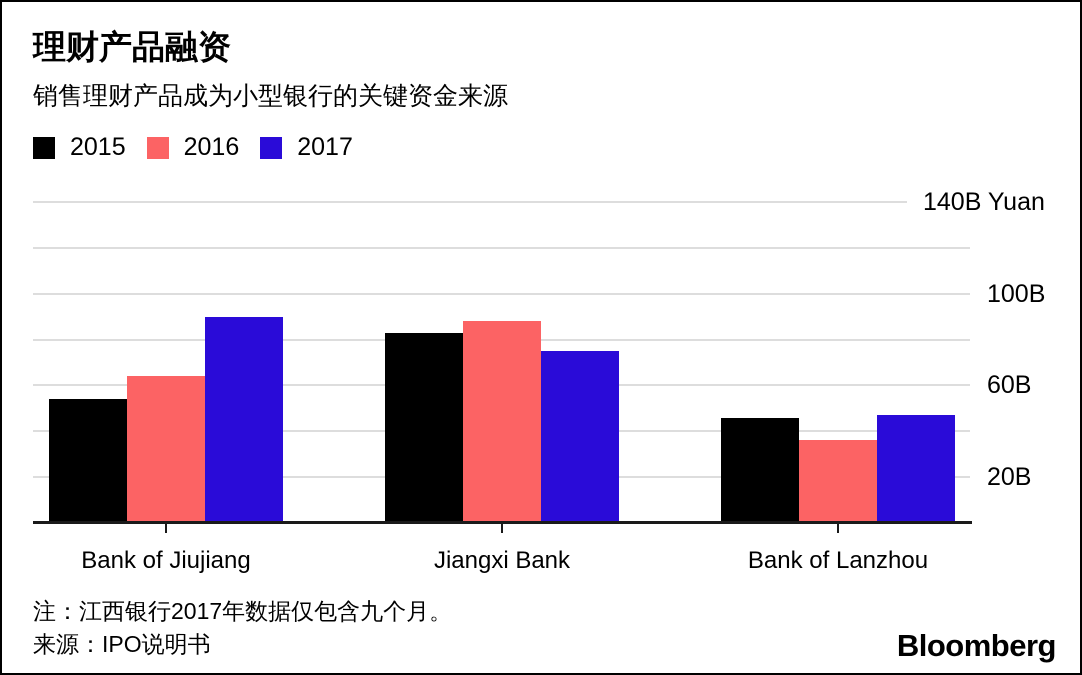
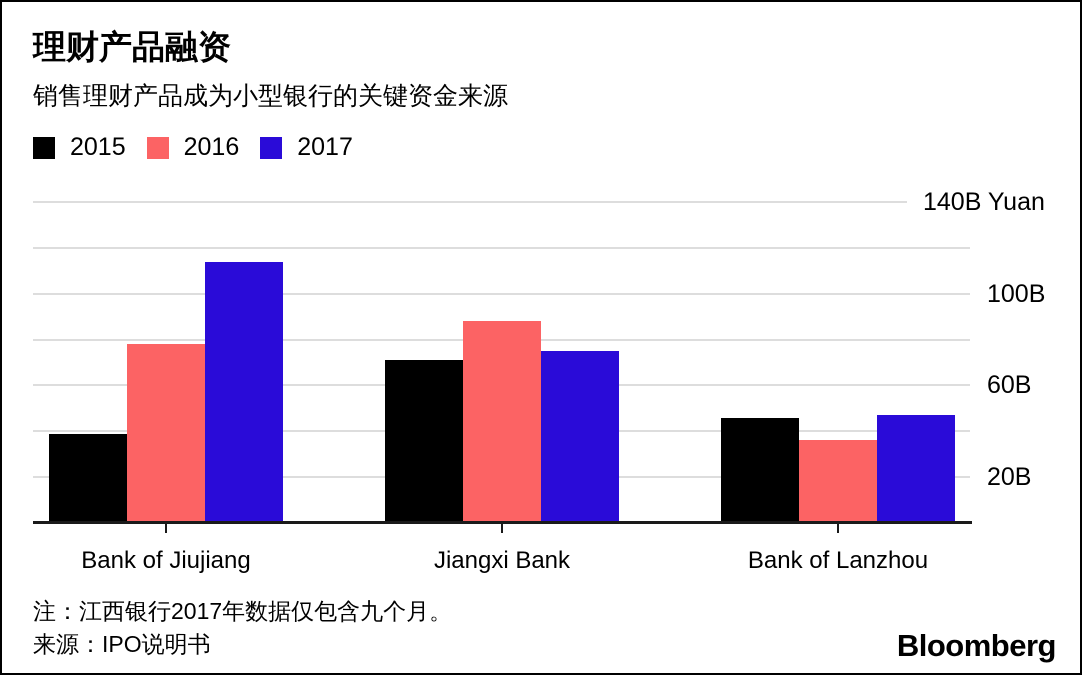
2015/Bank of Jiujiang: 54B -> 39B
2016/Bank of Jiujiang: 64B -> 78B
2017/Bank of Jiujiang: 90B -> 114B
2015/Jiangxi Bank: 83B -> 71B
